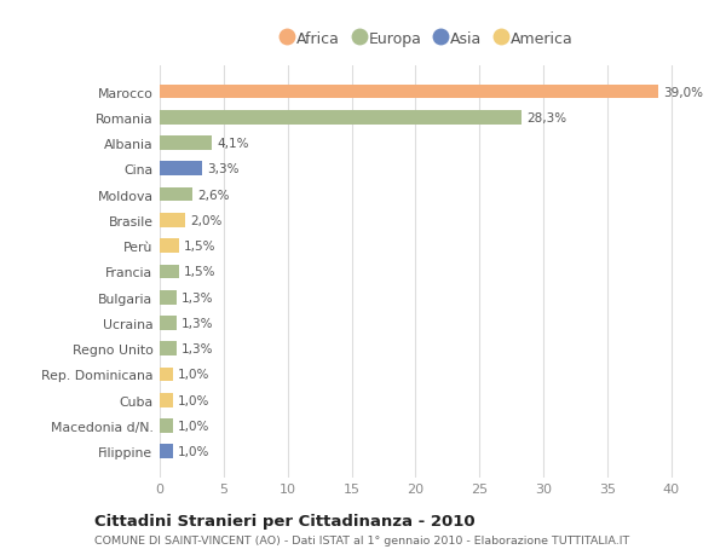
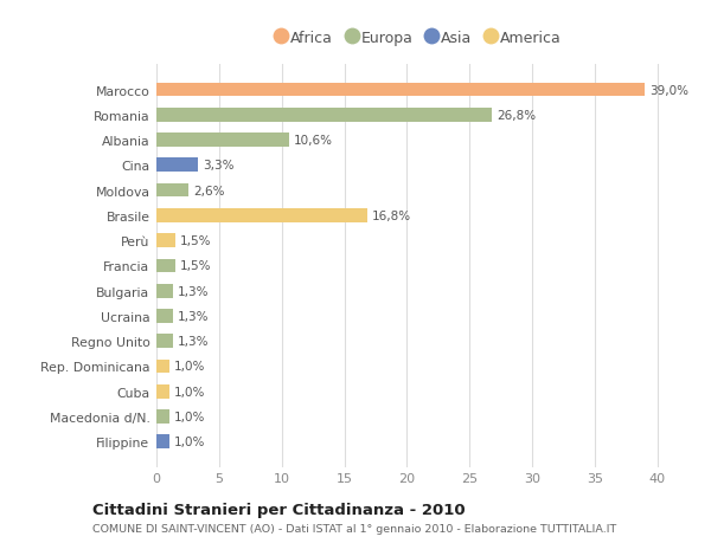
Romania: 28,3% -> 26,8%
Albania: 4,1% -> 10,6%
Brasile: 2,0% -> 16,8%
